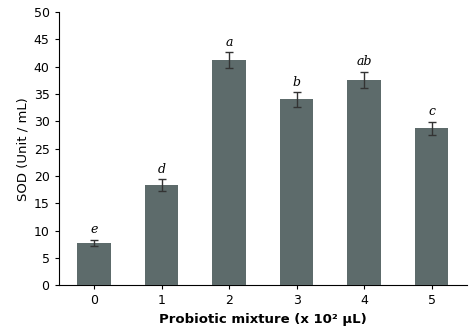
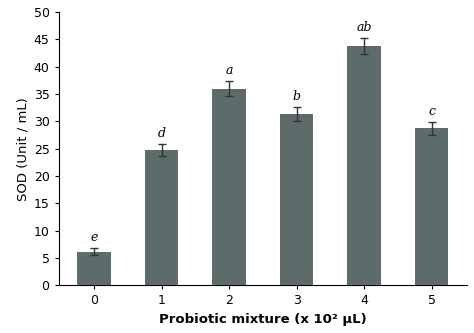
0: 7.8 -> 6.2
1: 18.3 -> 24.8
2: 41.2 -> 36.0
3: 34.0 -> 31.4
4: 37.6 -> 43.8
